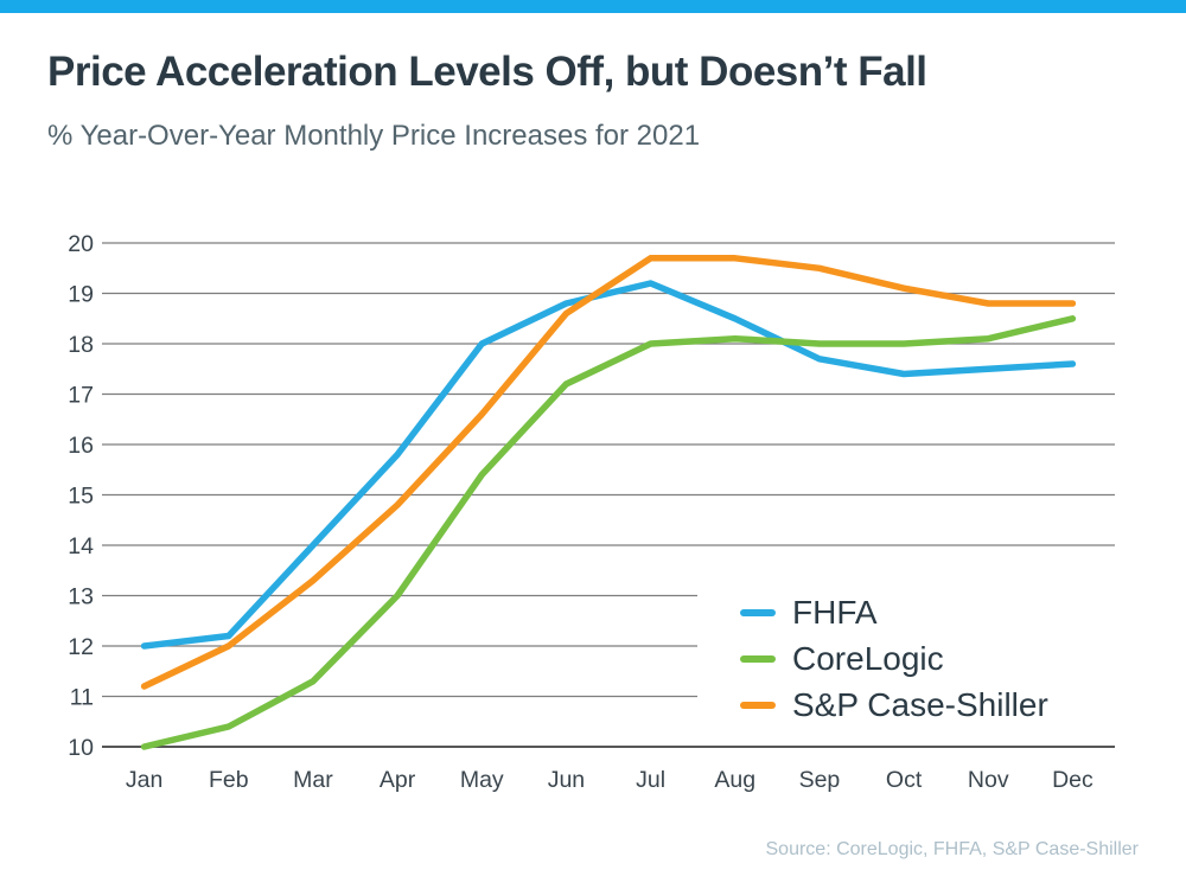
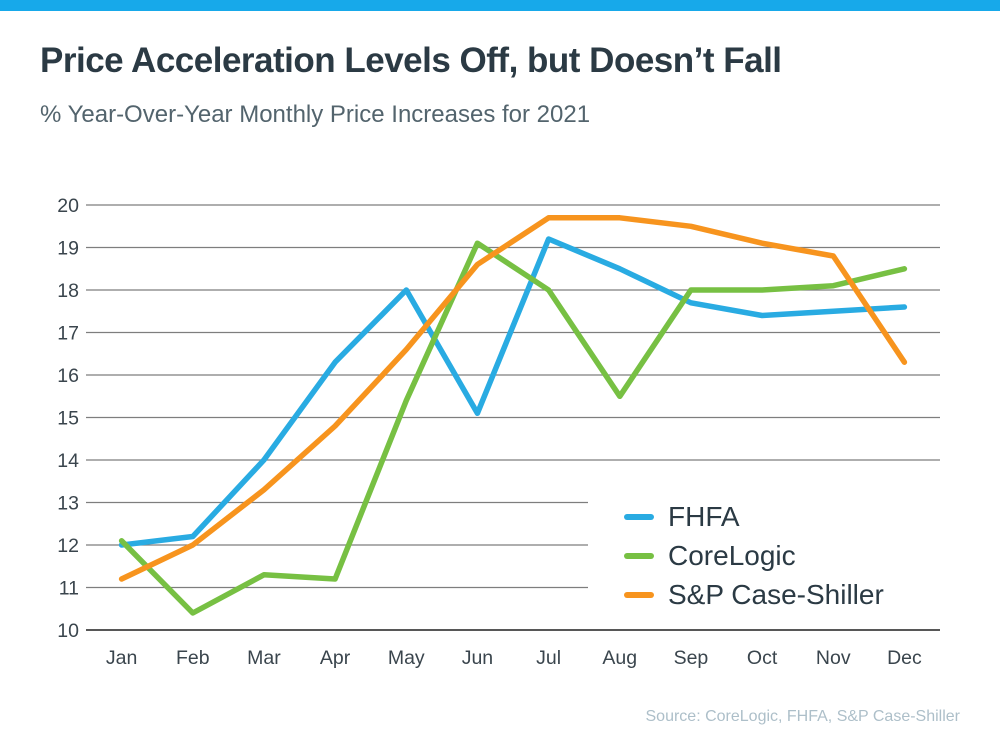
CoreLogic/Jan: 10.0 -> 12.1
FHFA/Apr: 15.8 -> 16.3
CoreLogic/Apr: 13.0 -> 11.2
FHFA/Jun: 18.8 -> 15.1
CoreLogic/Jun: 17.2 -> 19.1
CoreLogic/Aug: 18.1 -> 15.5
S&P Case-Shiller/Dec: 18.8 -> 16.3
